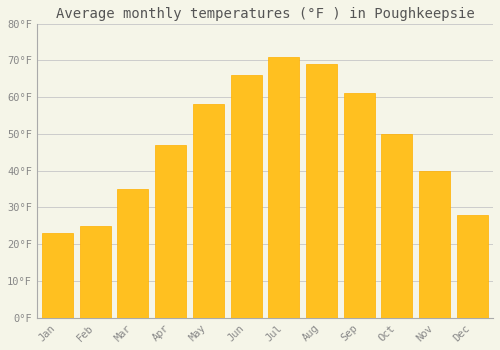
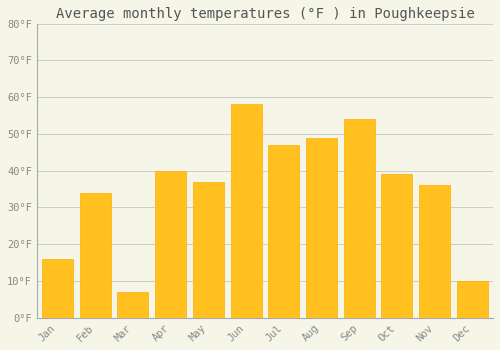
Jan: 23°F -> 16°F
Feb: 25°F -> 34°F
Mar: 35°F -> 7°F
Apr: 47°F -> 40°F
May: 58°F -> 37°F
Jun: 66°F -> 58°F
Jul: 71°F -> 47°F
Aug: 69°F -> 49°F
Sep: 61°F -> 54°F
Oct: 50°F -> 39°F
Nov: 40°F -> 36°F
Dec: 28°F -> 10°F
